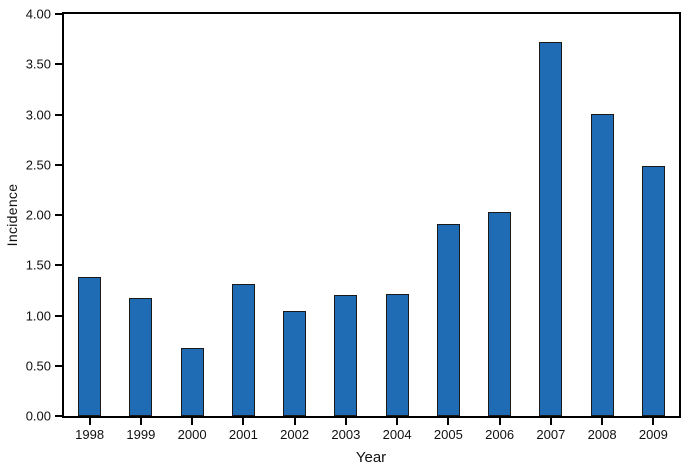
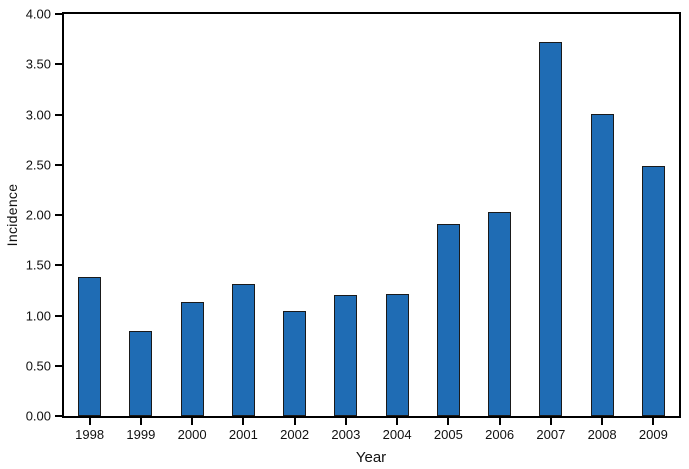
1999: 1.17 -> 0.85
2000: 0.68 -> 1.13
